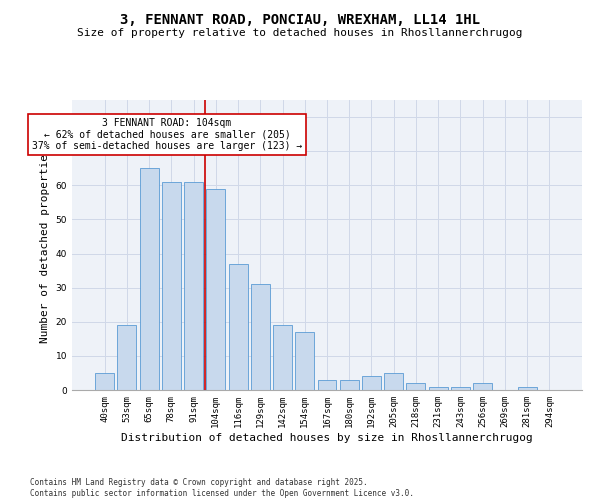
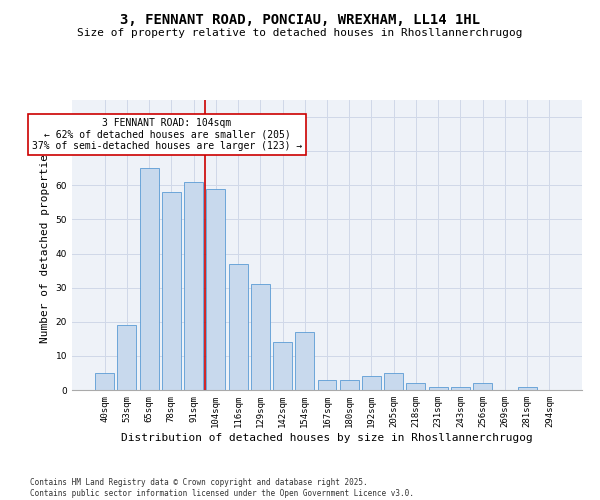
78sqm: 61 -> 58
142sqm: 19 -> 14
